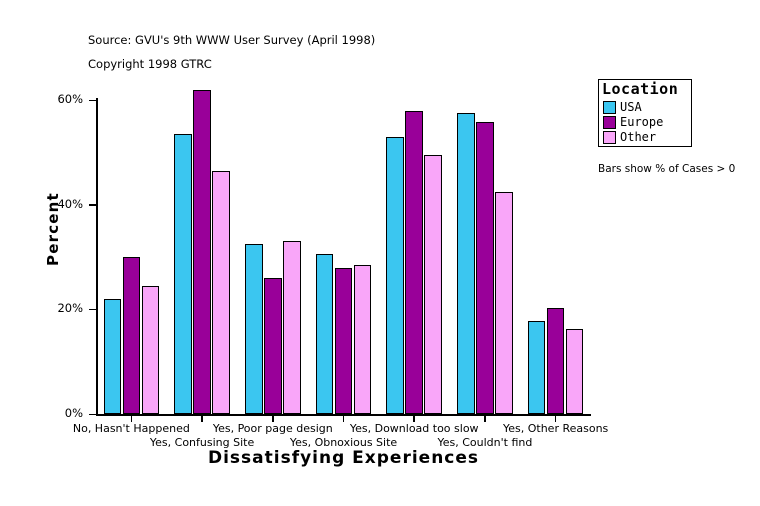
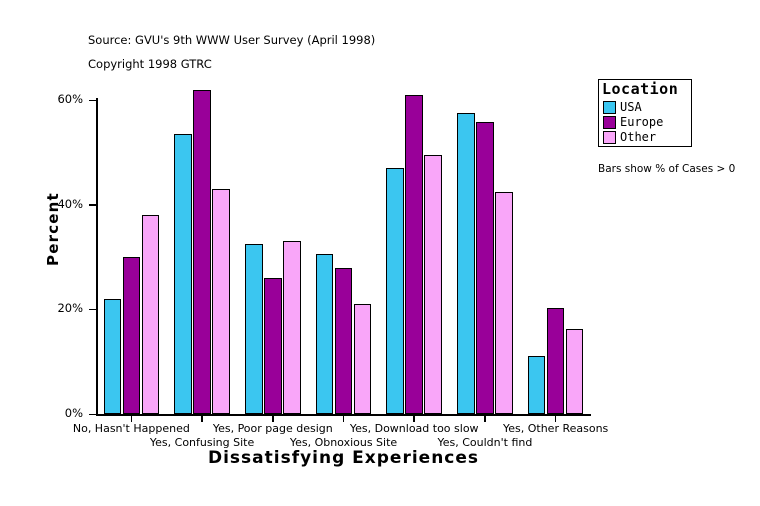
Other/No, Hasn't Happened: 24% -> 38%
Other/Yes, Confusing Site: 46% -> 43%
Other/Yes, Obnoxious Site: 28% -> 21%
USA/Yes, Download too slow: 53% -> 47%
Europe/Yes, Download too slow: 58% -> 61%
USA/Yes, Other Reasons: 18% -> 11%
